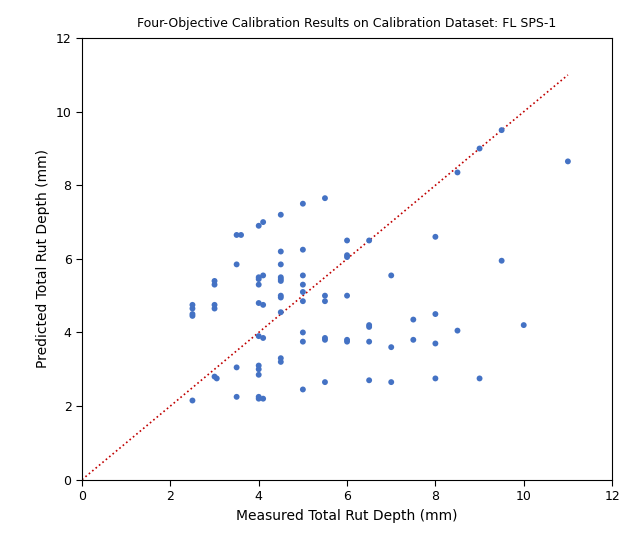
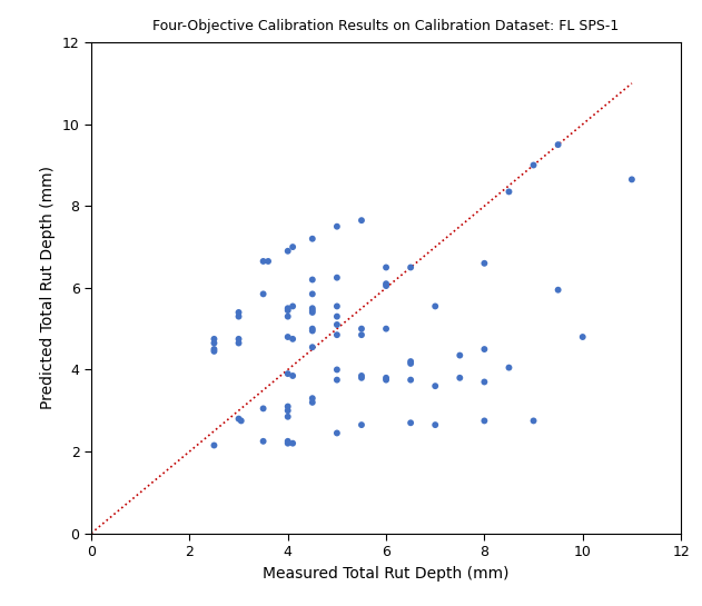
10: 4.20 -> 4.80
